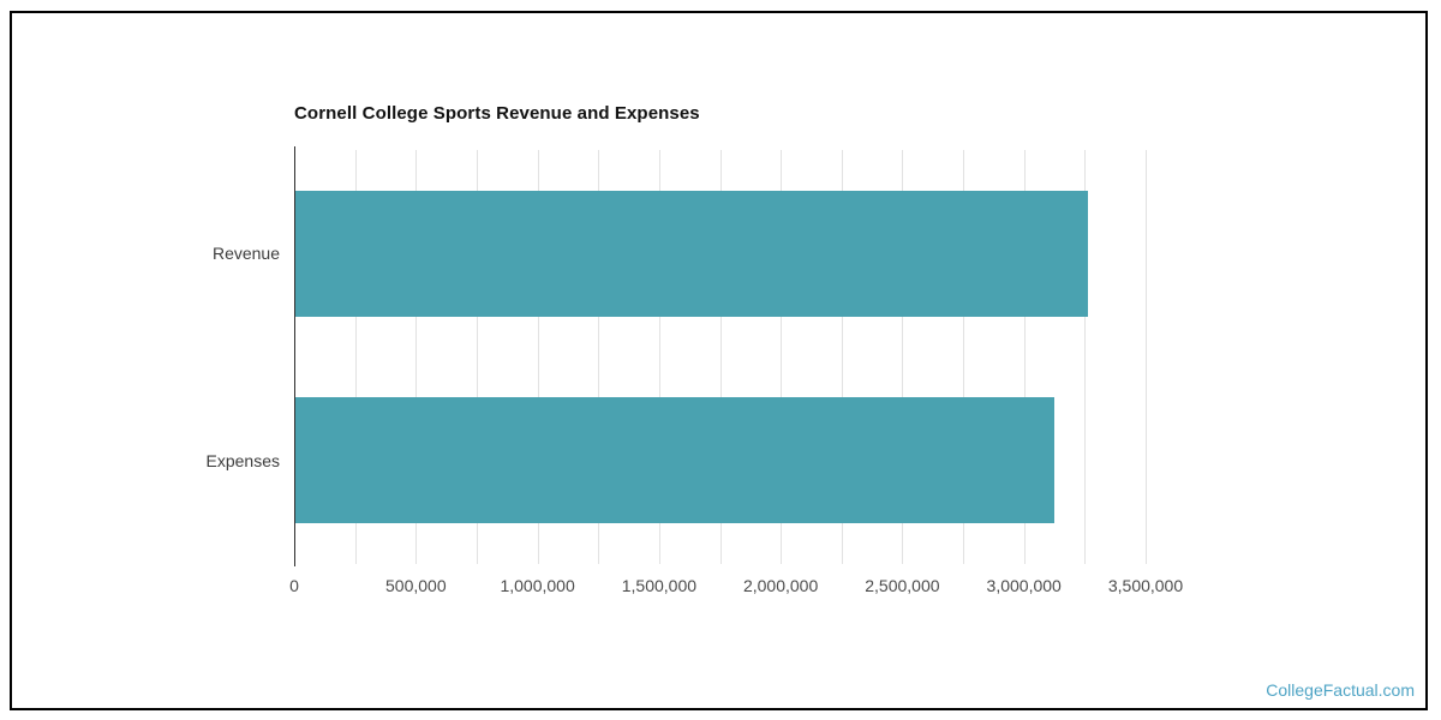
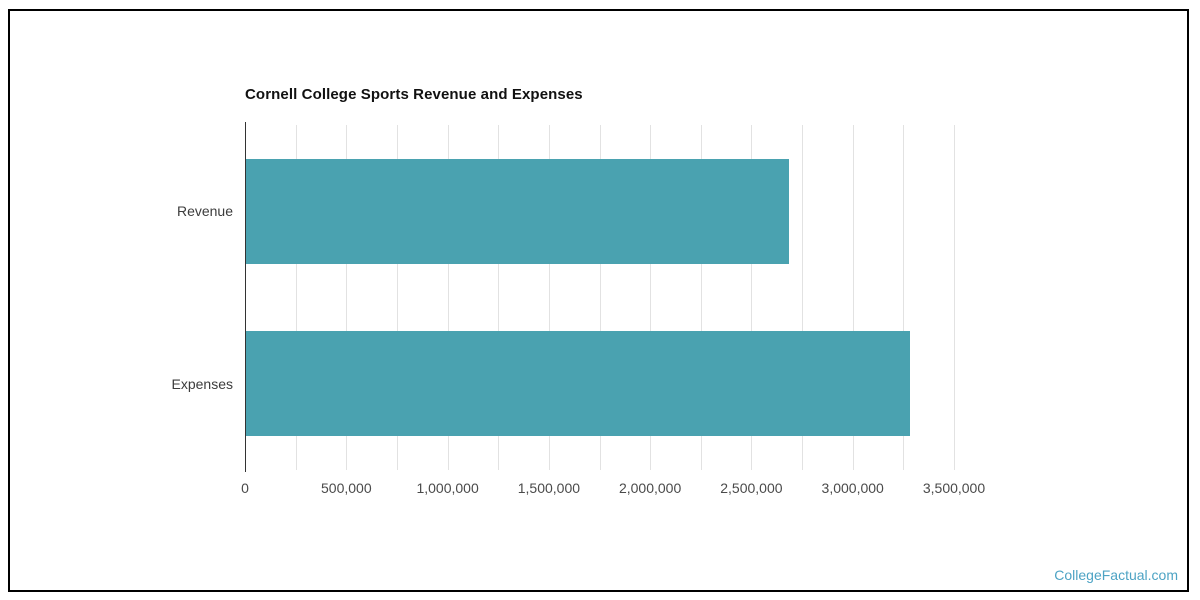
Revenue: 3260000 -> 2680000
Expenses: 3120000 -> 3280000
